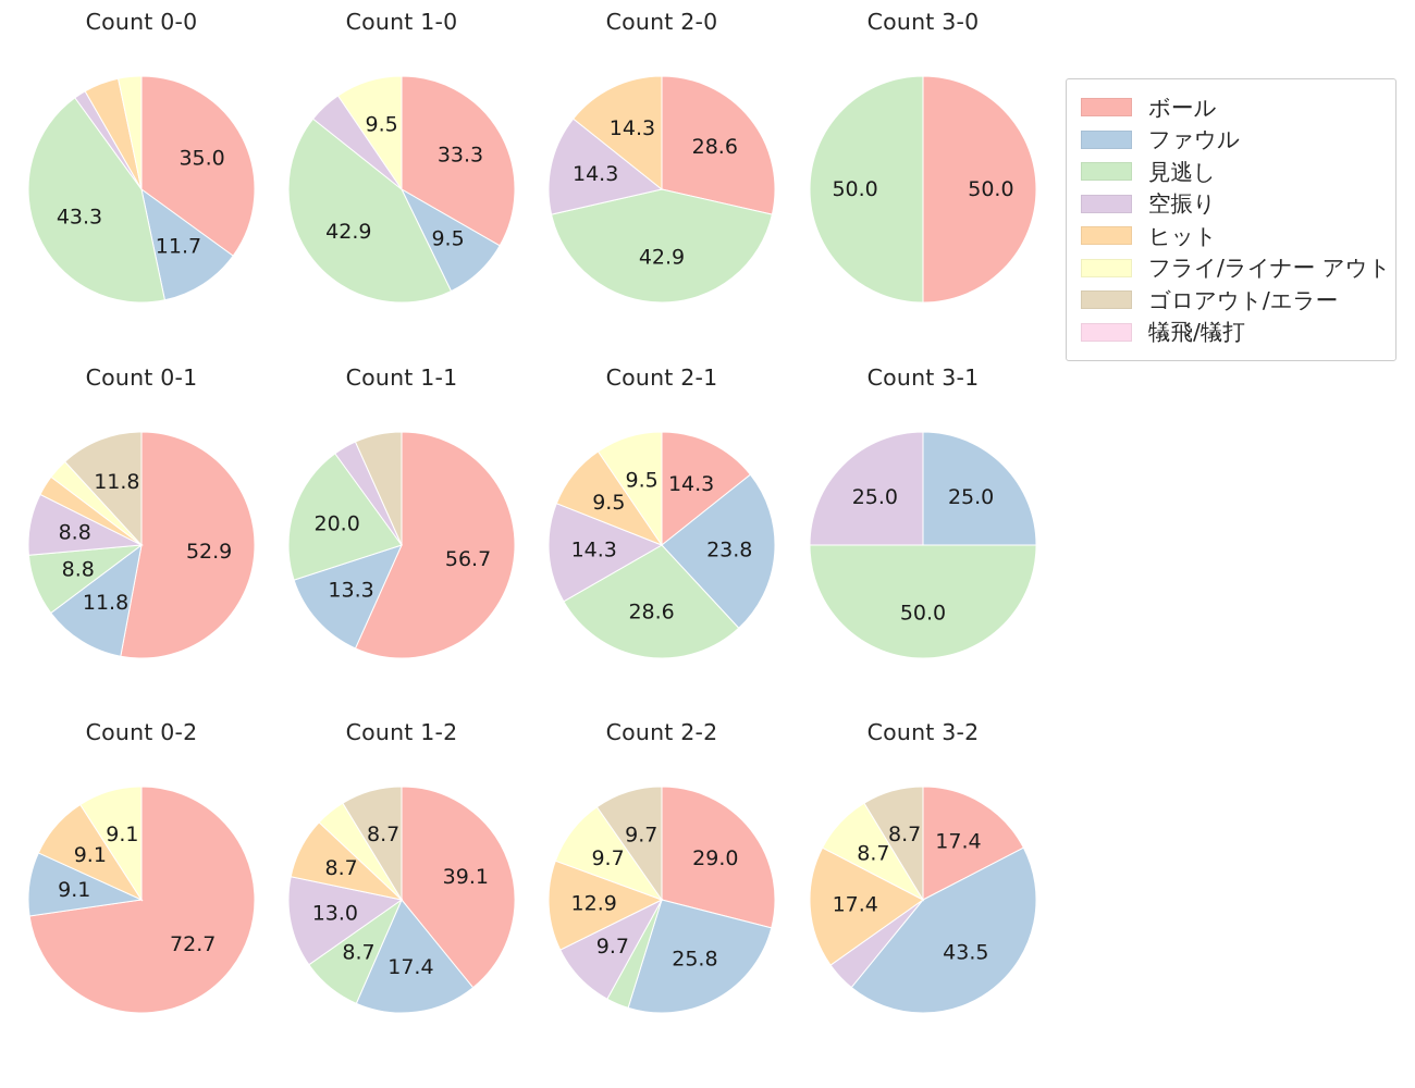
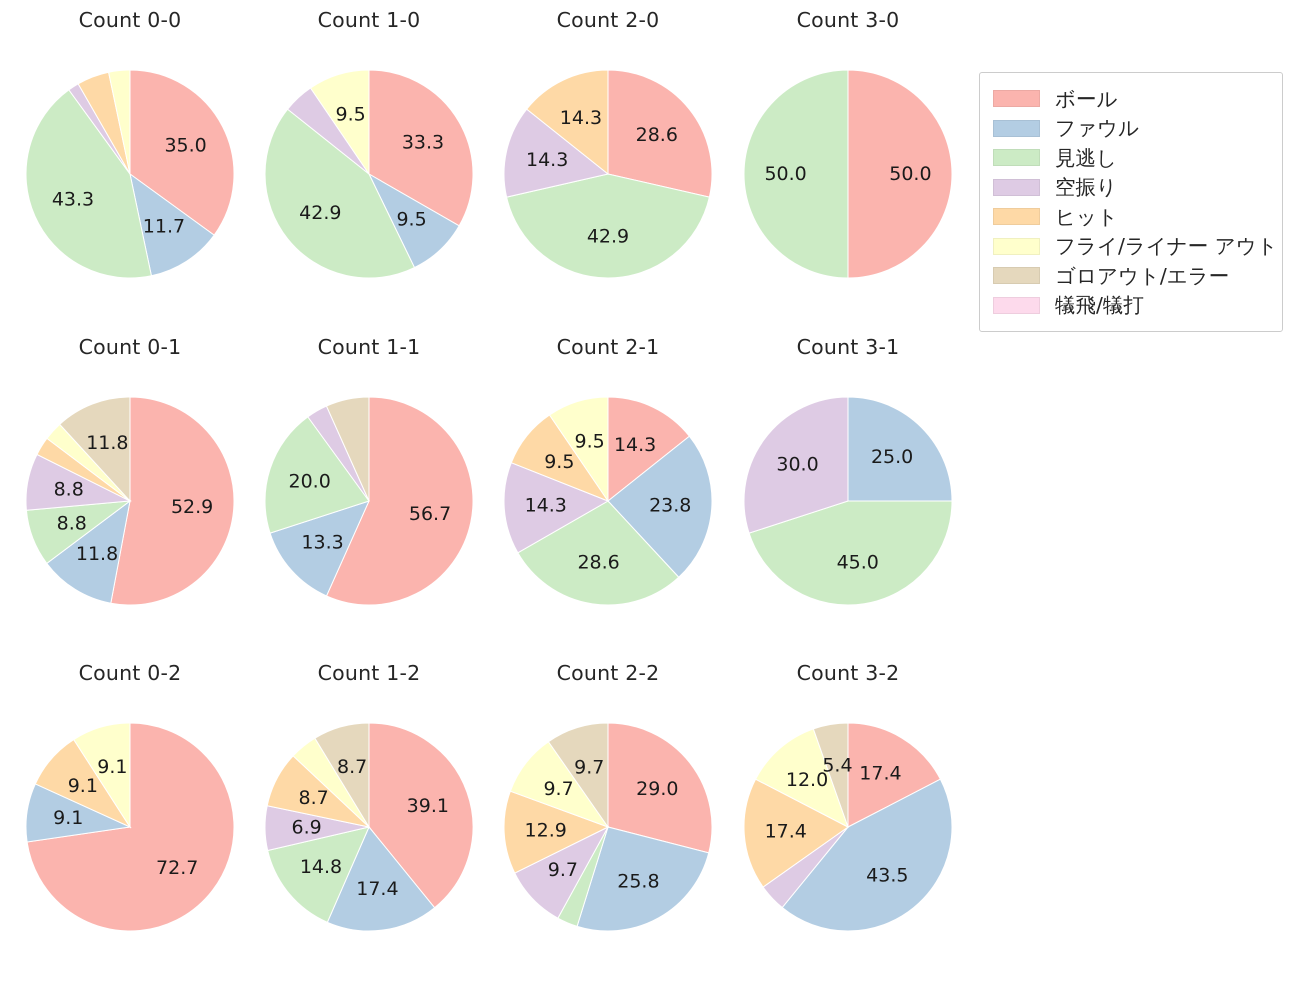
Count 3-1/見逃し: 50.0 -> 45.0
Count 3-1/空振り: 25.0 -> 30.0
Count 1-2/見逃し: 8.7 -> 14.8
Count 1-2/空振り: 13.0 -> 6.9
Count 3-2/フライ/ライナー アウト: 8.7 -> 12.0
Count 3-2/ゴロアウト/エラー: 8.7 -> 5.4
